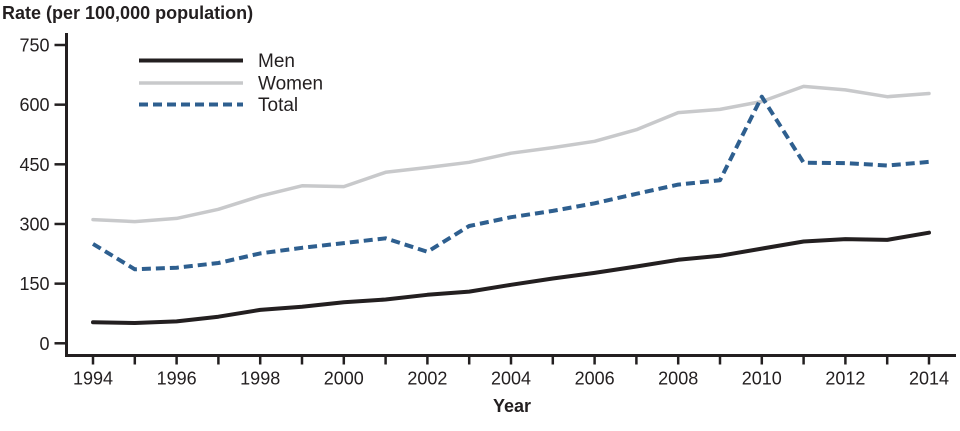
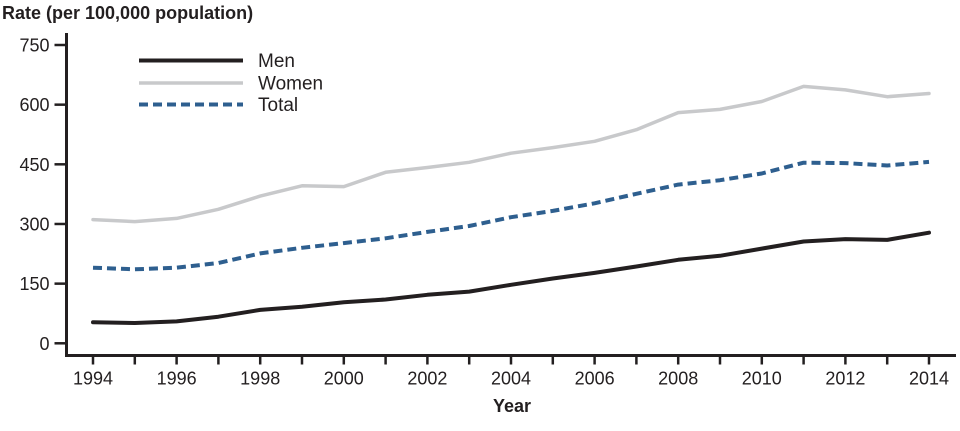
Total/1994: 250 -> 190
Total/2002: 230 -> 280
Total/2010: 620 -> 430
